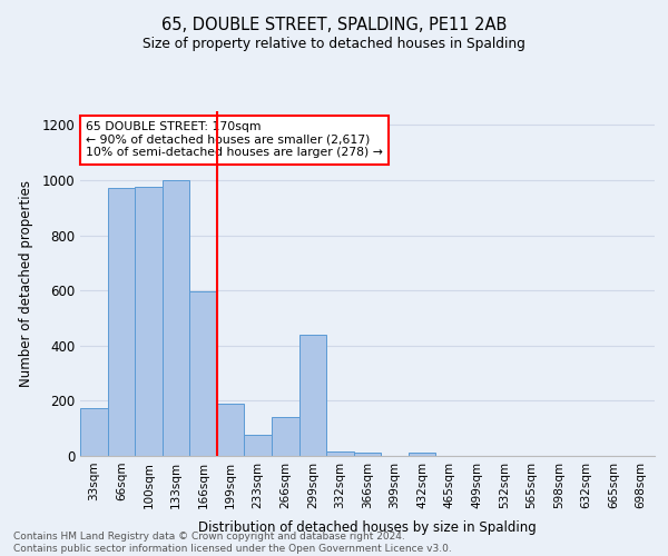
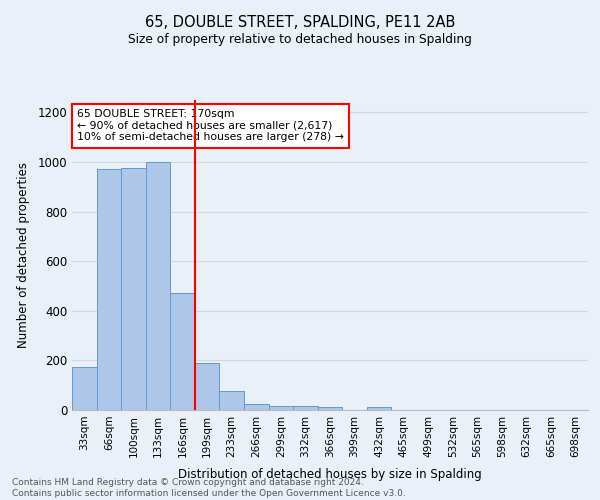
166sqm: 595 -> 470
266sqm: 140 -> 25
299sqm: 440 -> 18
